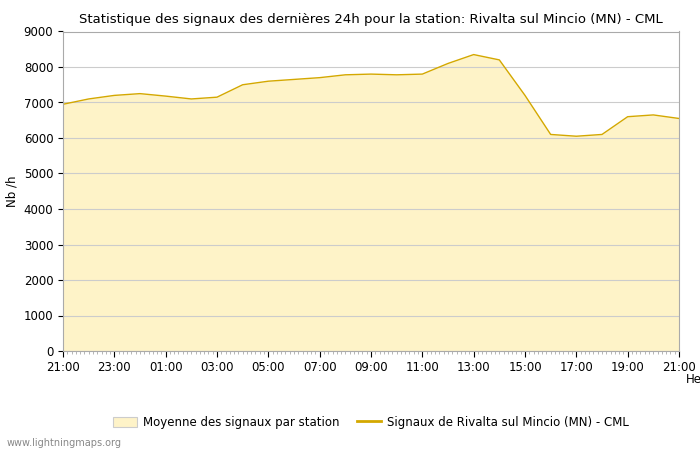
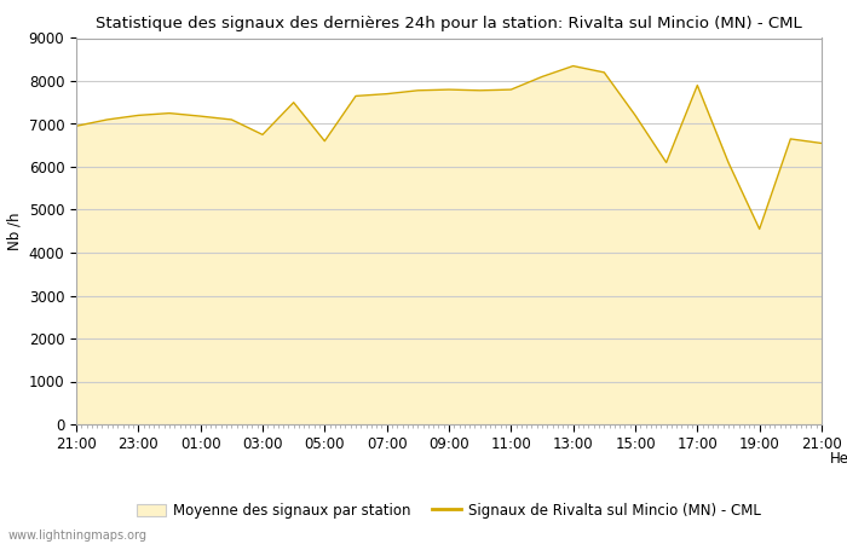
03:00: 7150 -> 6750
05:00: 7600 -> 6600
17:00: 6050 -> 7900
19:00: 6600 -> 4550
